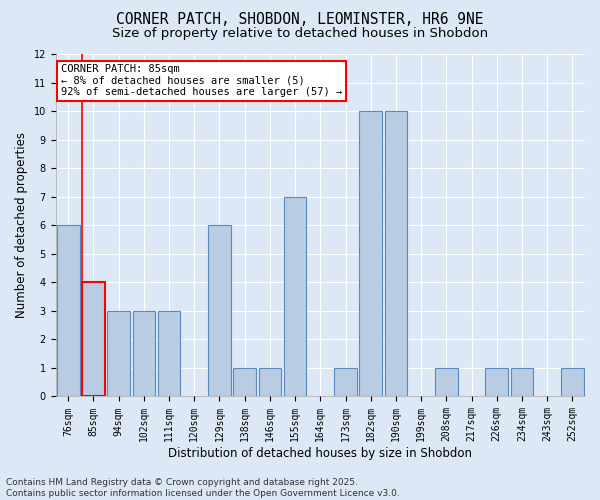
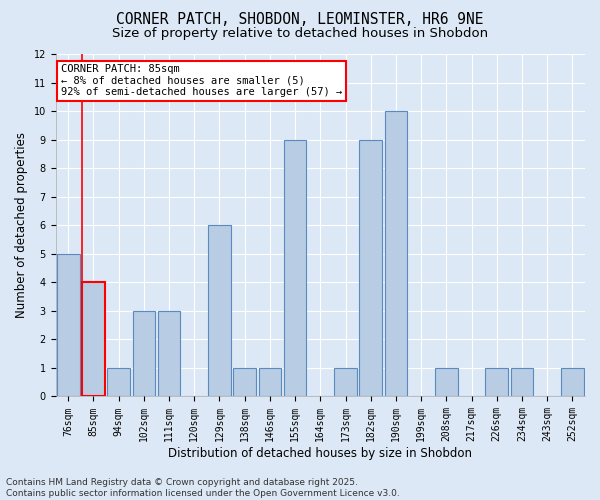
76sqm: 6 -> 5
94sqm: 3 -> 1
155sqm: 7 -> 9
182sqm: 10 -> 9
